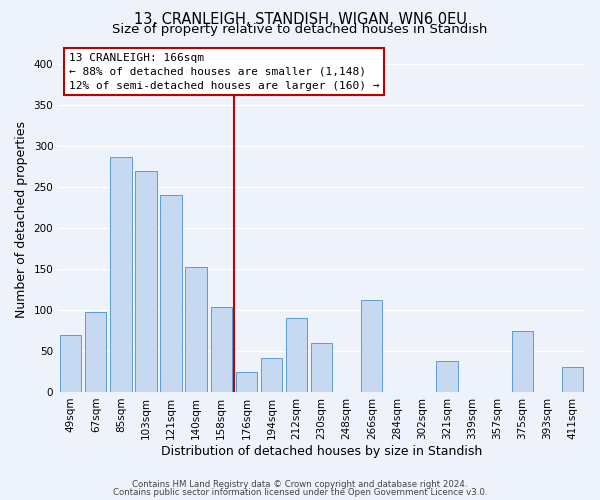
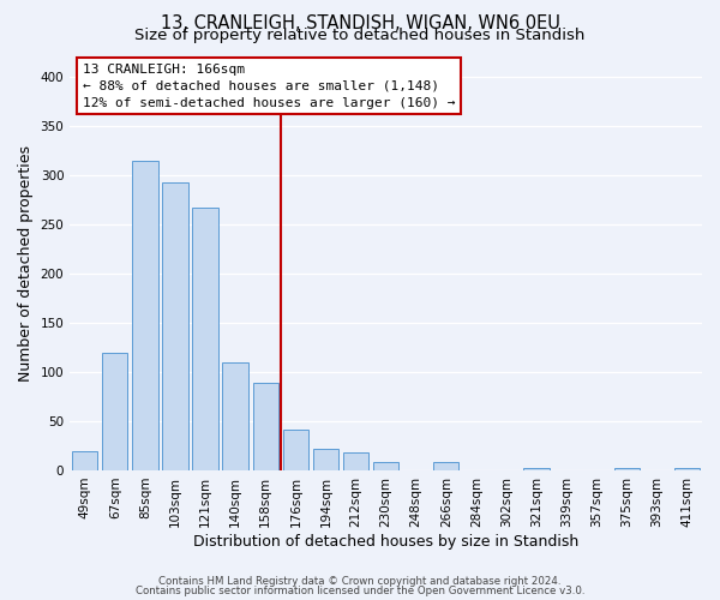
49sqm: 70 -> 20
67sqm: 98 -> 120
85sqm: 286 -> 315
103sqm: 270 -> 293
121sqm: 240 -> 267
140sqm: 152 -> 110
158sqm: 104 -> 89
176sqm: 24 -> 42
194sqm: 42 -> 22
212sqm: 90 -> 18
230sqm: 60 -> 9
266sqm: 112 -> 8
321sqm: 38 -> 2
375sqm: 74 -> 2
411sqm: 30 -> 2
